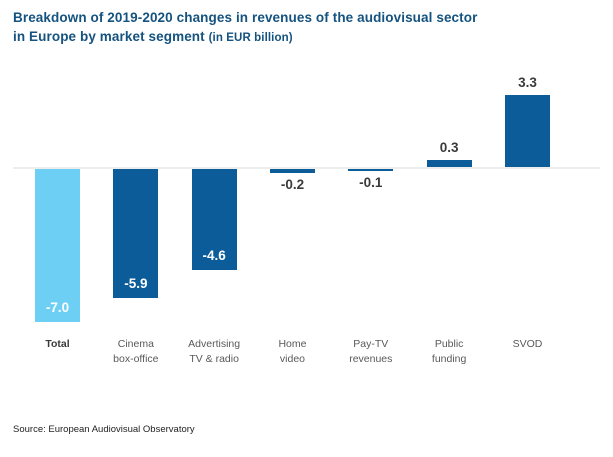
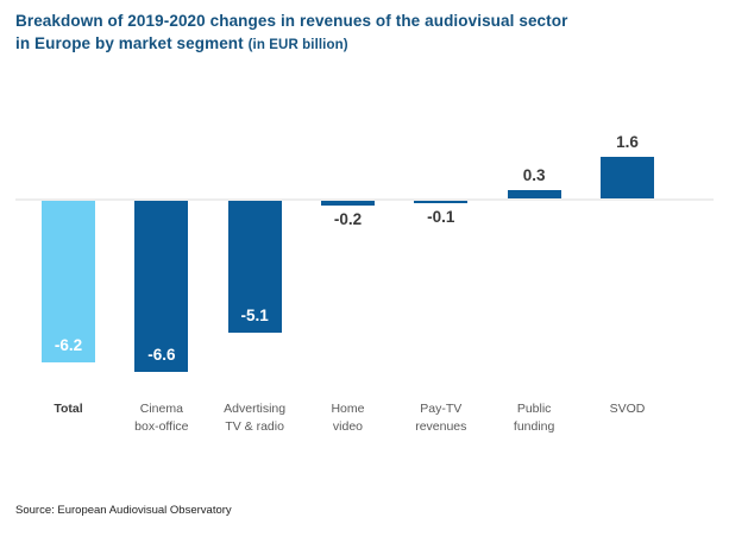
Total: -7.0 -> -6.2
Cinema box-office: -5.9 -> -6.6
Advertising TV & radio: -4.6 -> -5.1
SVOD: 3.3 -> 1.6
